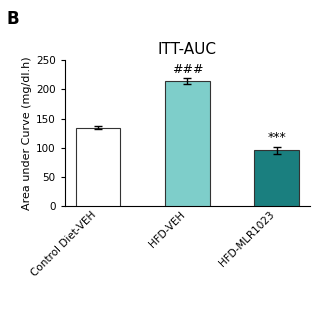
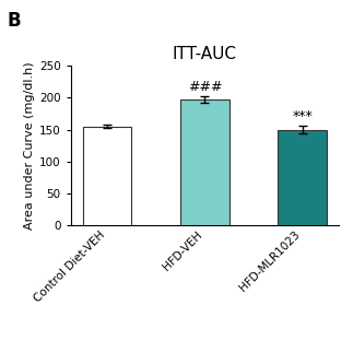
Control Diet-VEH: 134 -> 155
HFD-VEH: 214 -> 197
HFD-MLR1023: 96 -> 150
